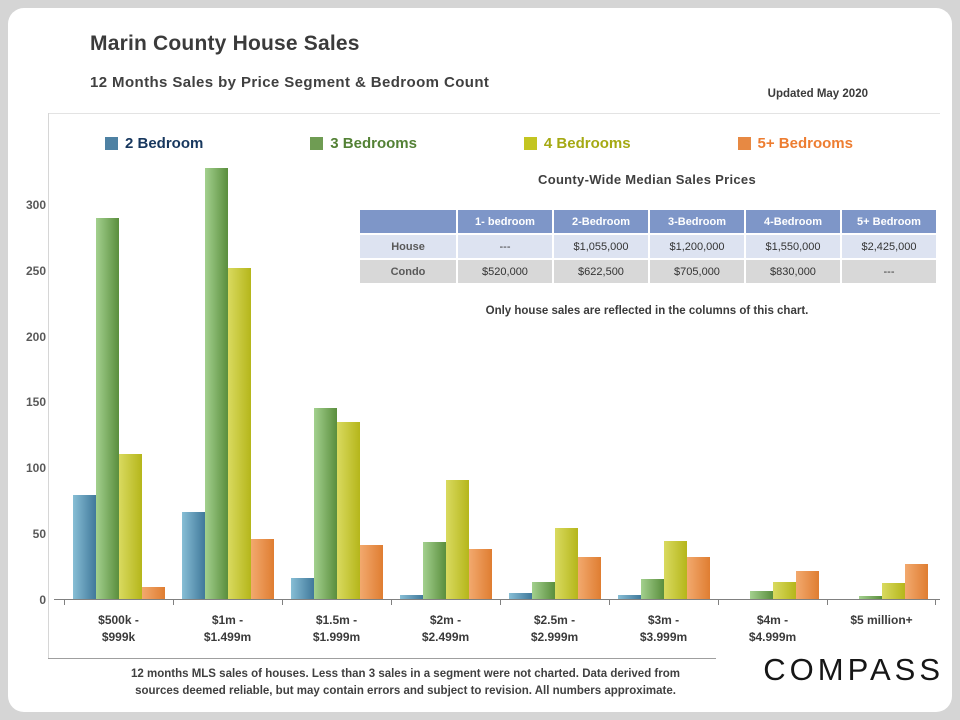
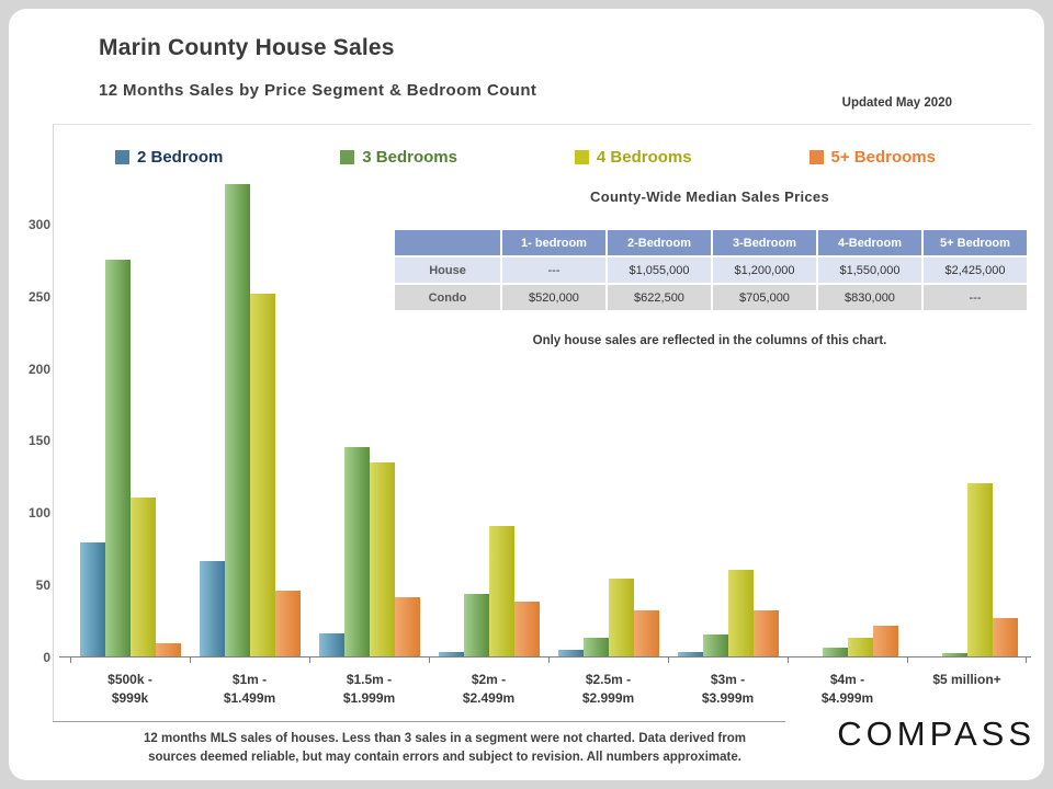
3 Bedrooms/$500k - $999k: 290 -> 276
4 Bedrooms/$3m - $3.999m: 45 -> 61
4 Bedrooms/$5 million+: 13 -> 121
